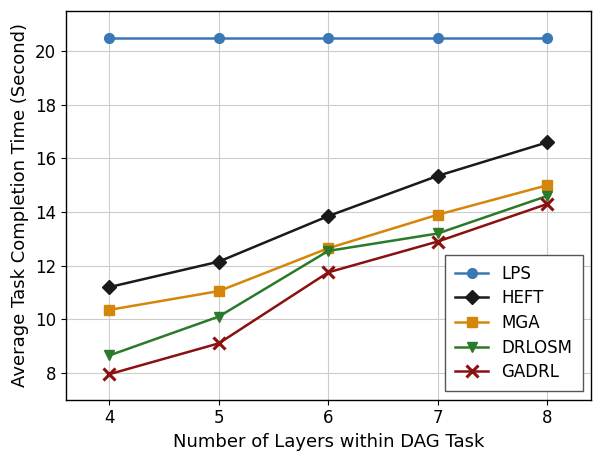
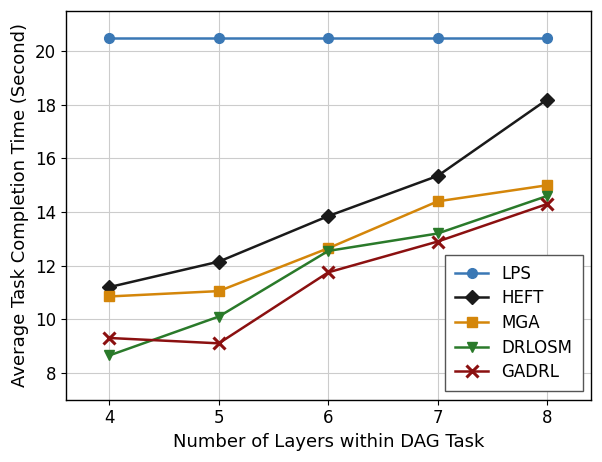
MGA/4: 10.35 -> 10.85
GADRL/4: 7.95 -> 9.30
MGA/7: 13.90 -> 14.40
HEFT/8: 16.60 -> 18.20
